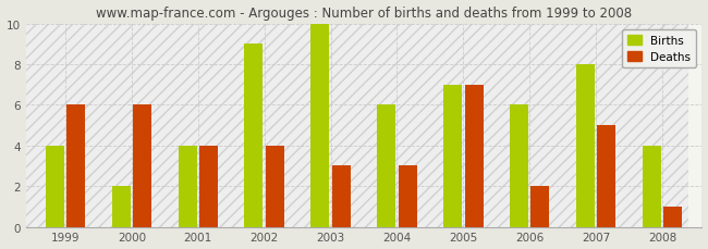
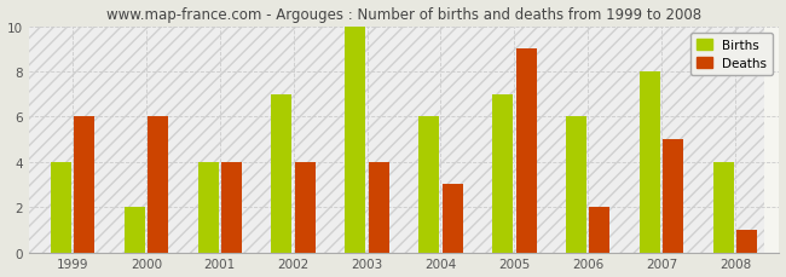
Births/2002: 9 -> 7
Deaths/2003: 3 -> 4
Deaths/2005: 7 -> 9
